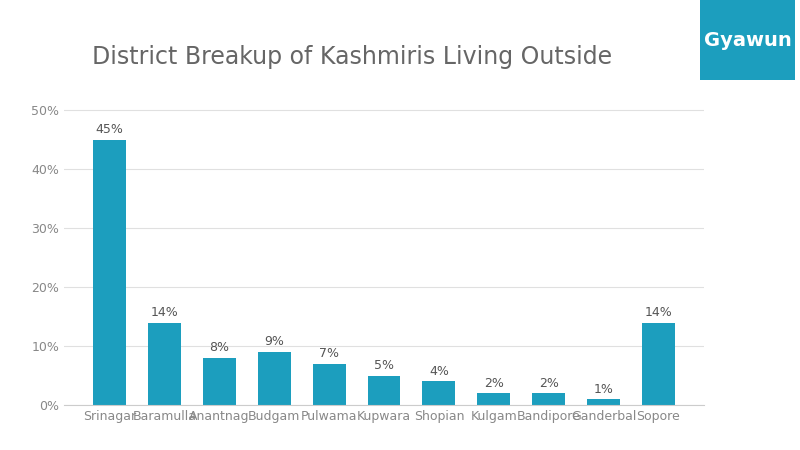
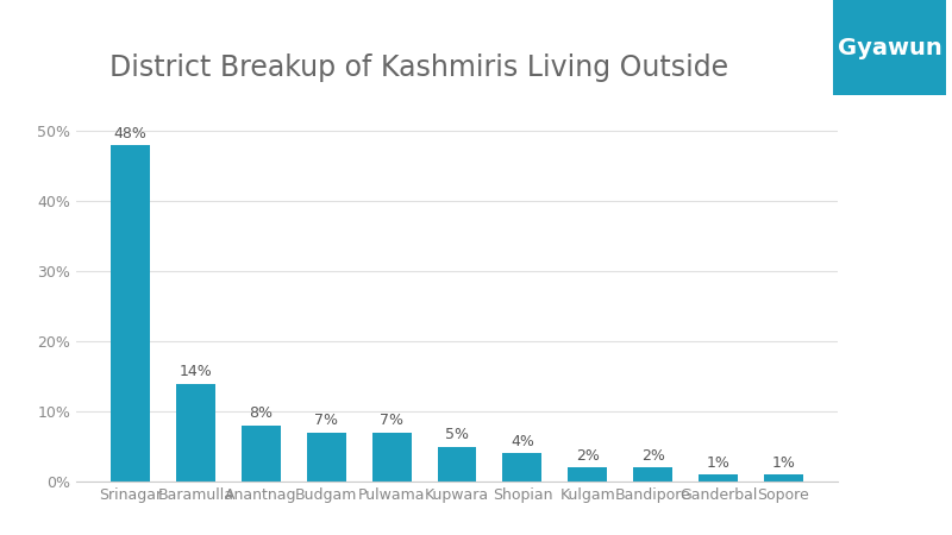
Srinagar: 45% -> 48%
Budgam: 9% -> 7%
Sopore: 14% -> 1%
